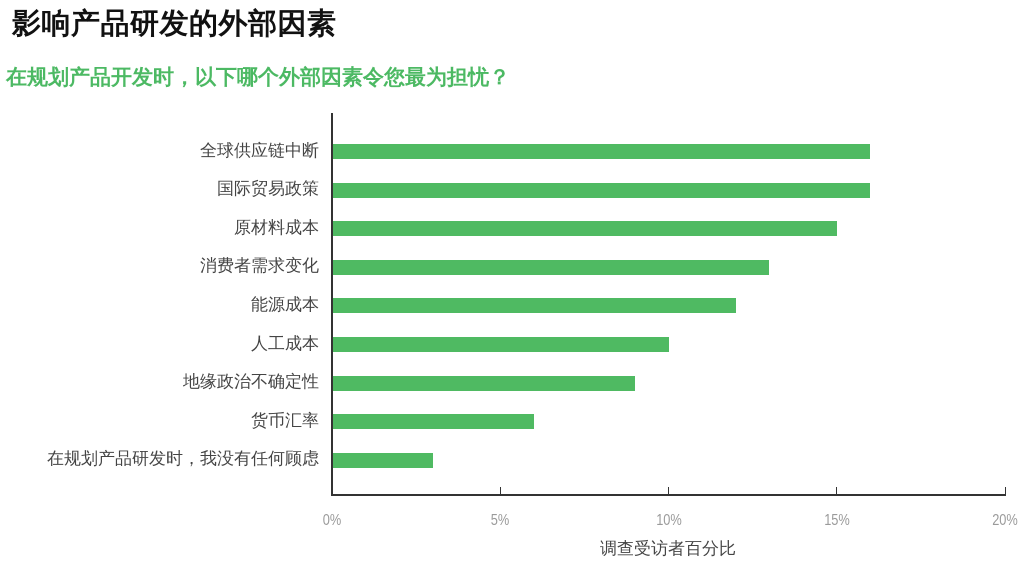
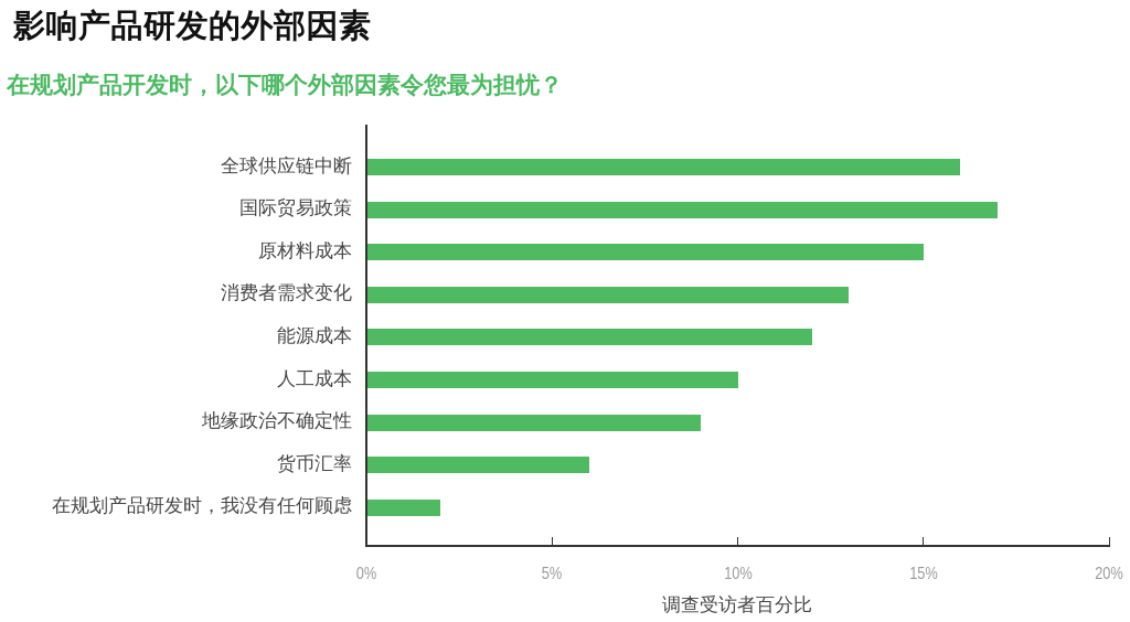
国际贸易政策: 16% -> 17%
在规划产品研发时，我没有任何顾虑: 3% -> 2%
